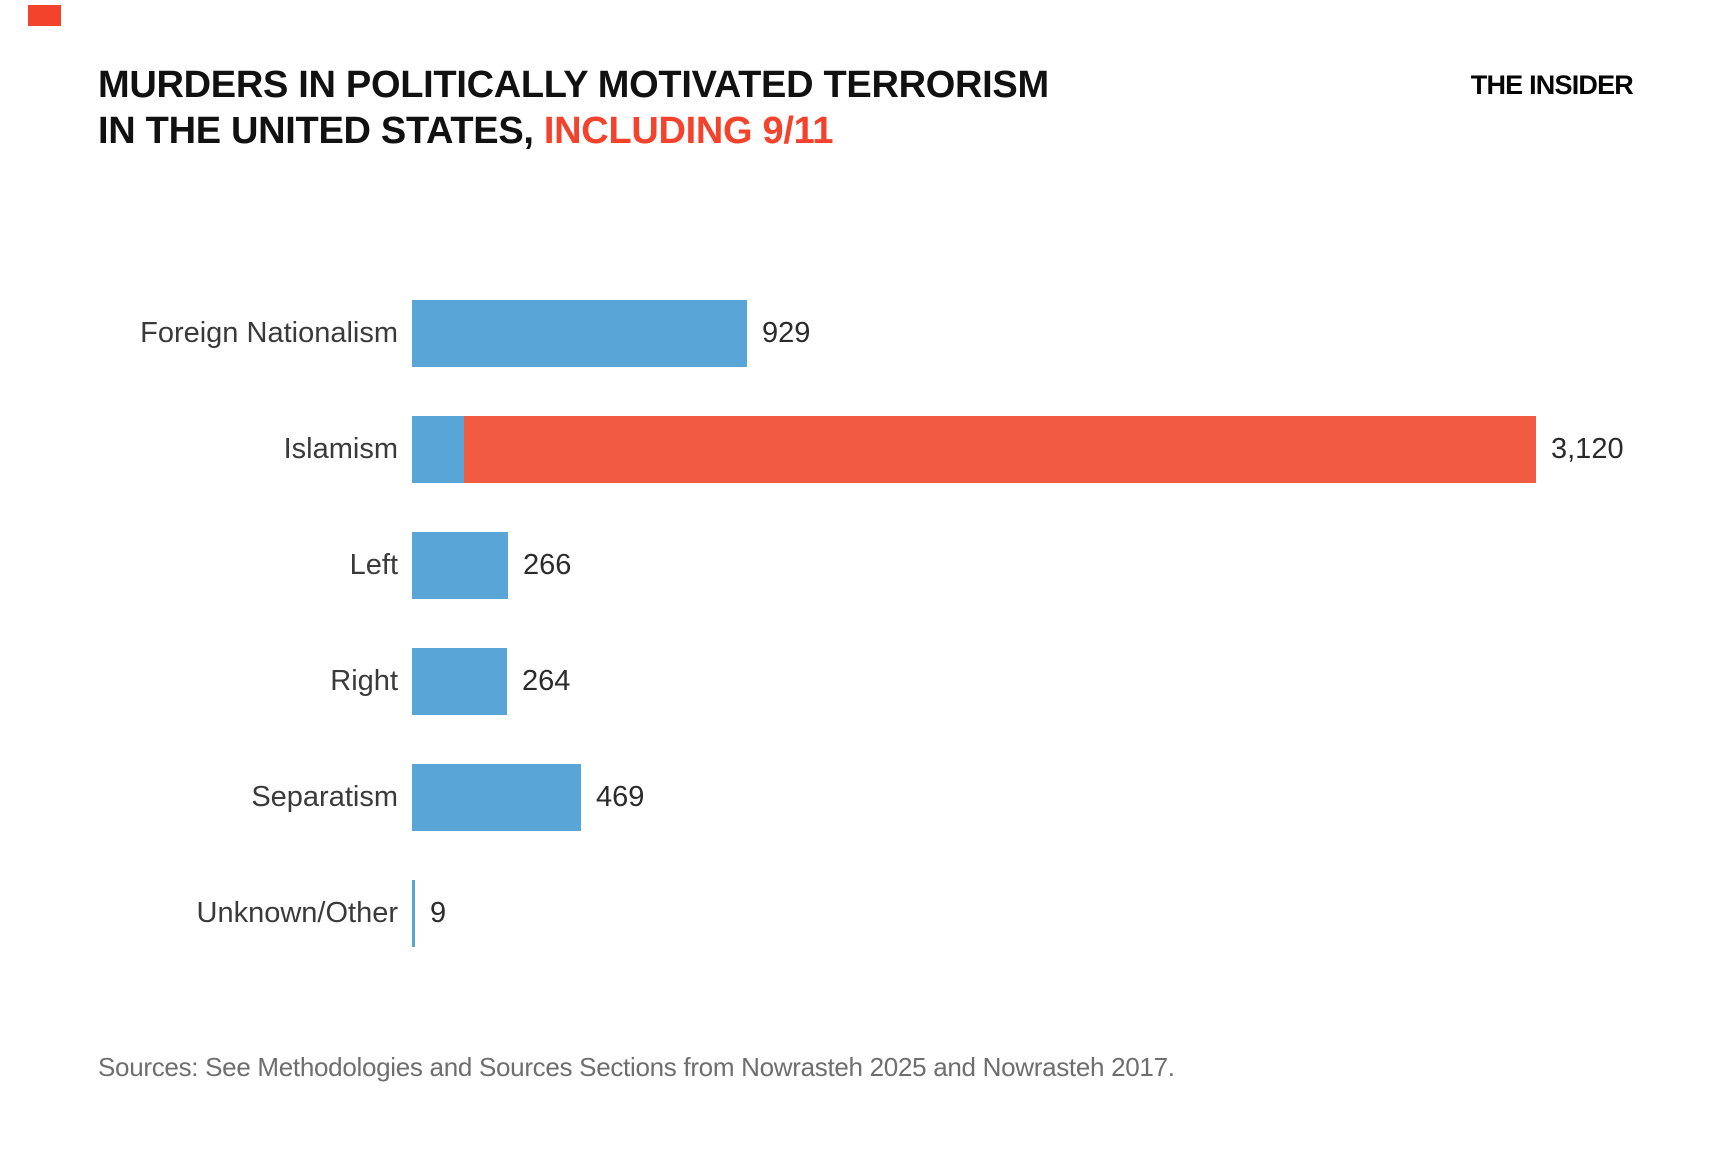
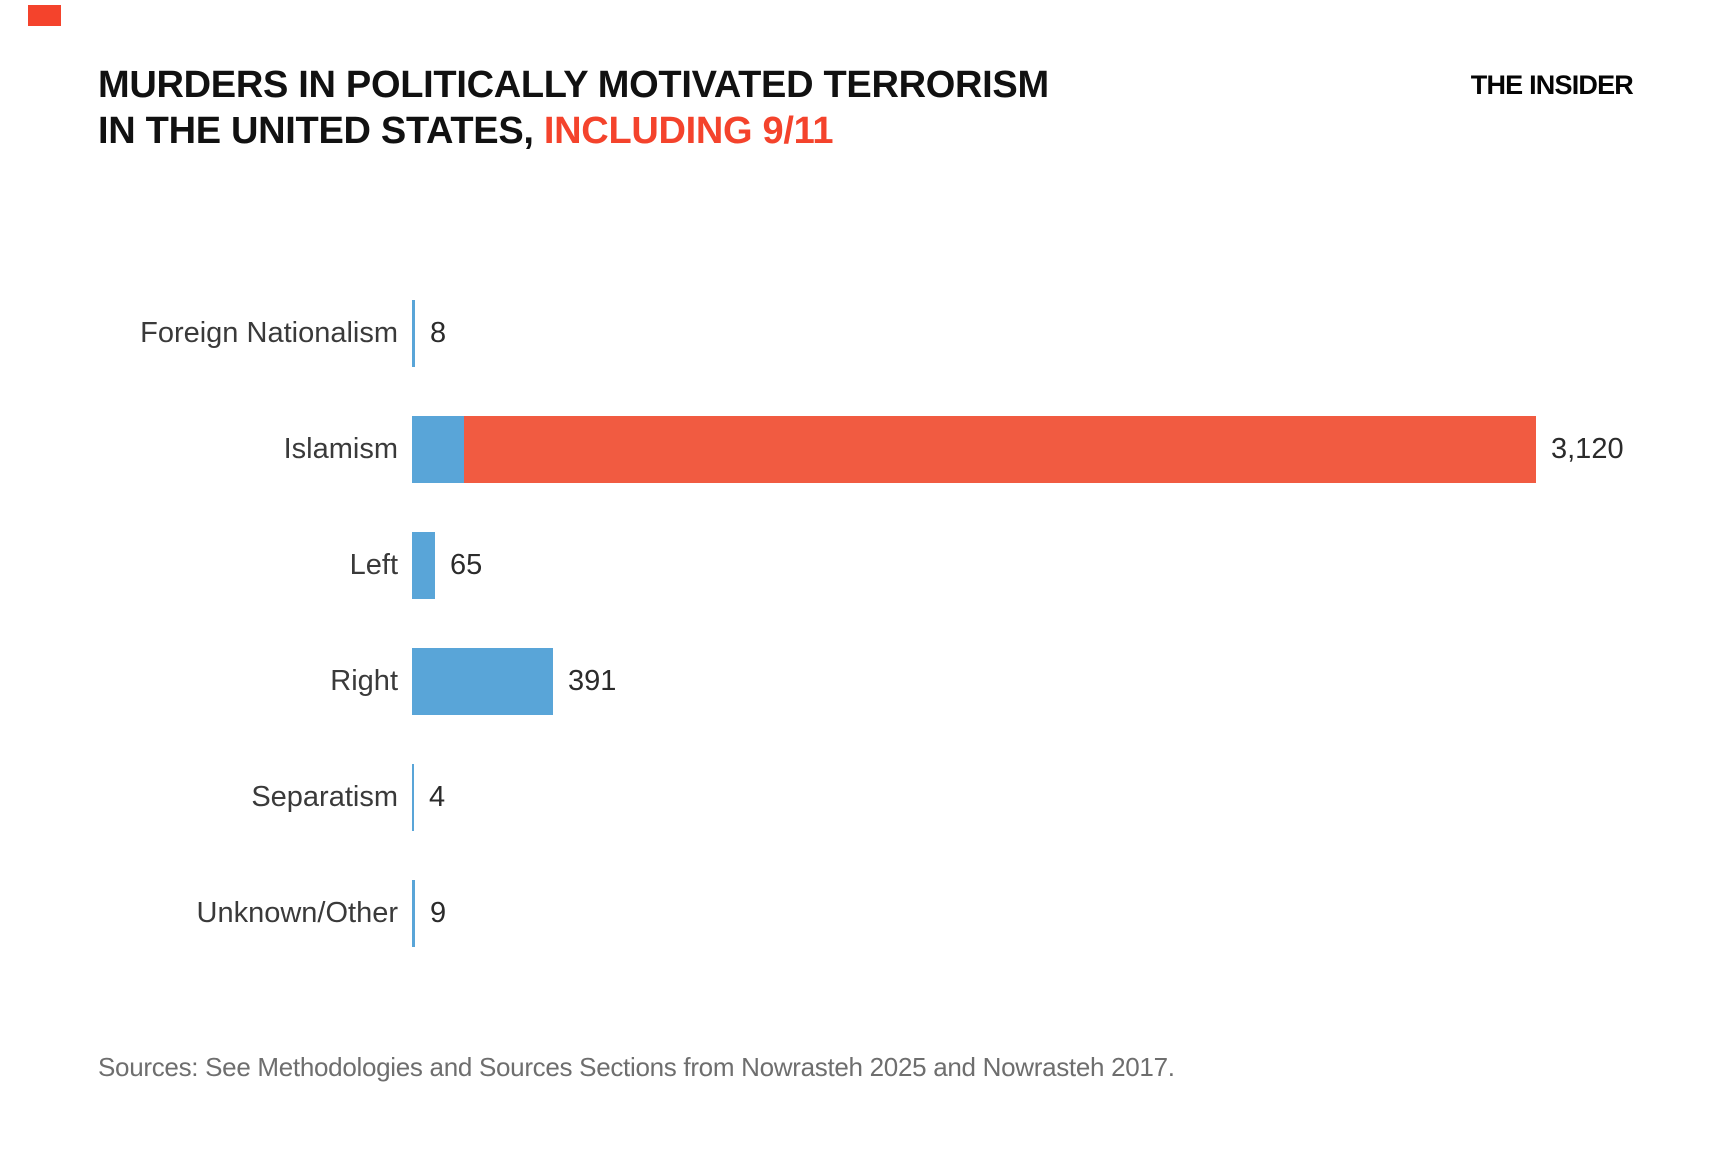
Foreign Nationalism: 929 -> 8
Left: 266 -> 65
Right: 264 -> 391
Separatism: 469 -> 4
